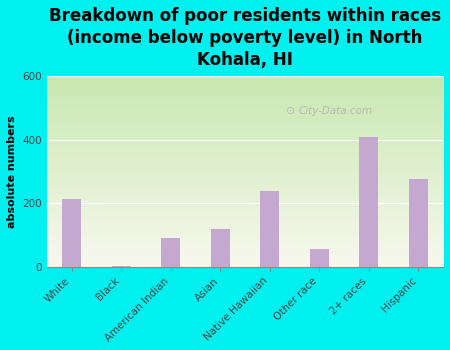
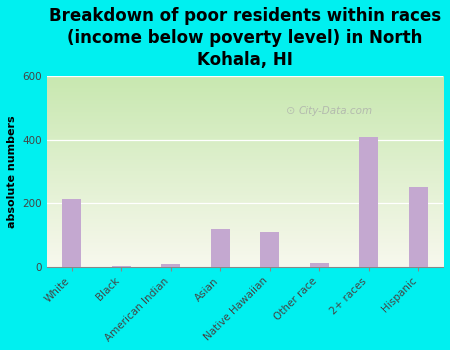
American Indian: 90 -> 7
Native Hawaiian: 240 -> 110
Other race: 55 -> 12
Hispanic: 275 -> 250
